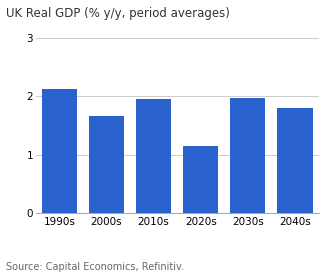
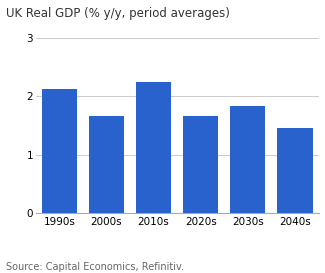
2010s: 1.95 -> 2.24
2020s: 1.15 -> 1.66
2030s: 1.98 -> 1.84
2040s: 1.80 -> 1.46
